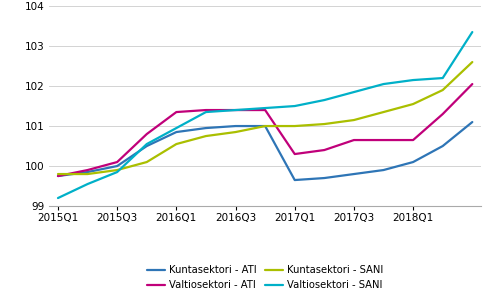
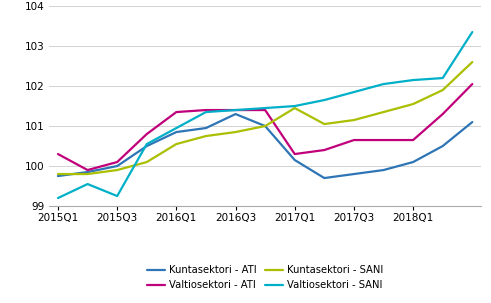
Valtiosektori - ATI/2015Q1: 99.75 -> 100.30
Valtiosektori - SANI/2015Q3: 99.85 -> 99.25
Kuntasektori - ATI/2016Q3: 101.00 -> 101.30
Kuntasektori - ATI/2017Q1: 99.65 -> 100.15
Kuntasektori - SANI/2017Q1: 101.00 -> 101.45
